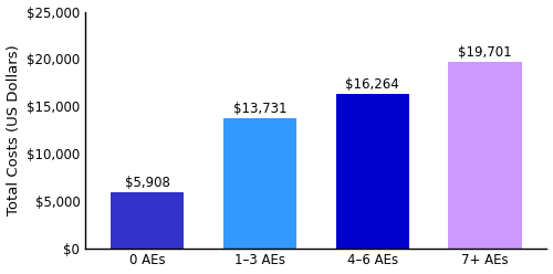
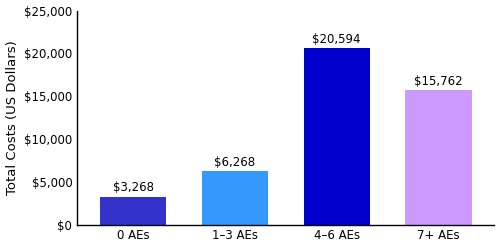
0 AEs: $5,908 -> $3,268
1–3 AEs: $13,731 -> $6,268
4–6 AEs: $16,264 -> $20,594
7+ AEs: $19,701 -> $15,762
